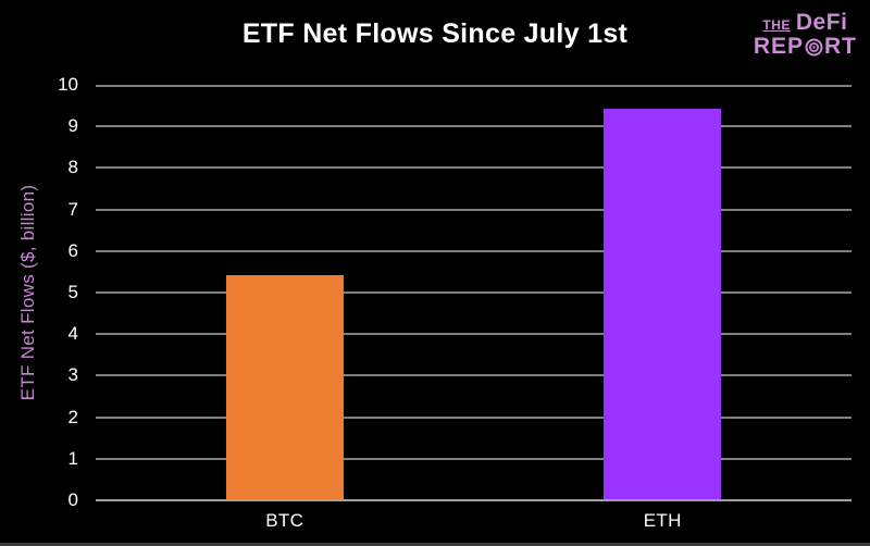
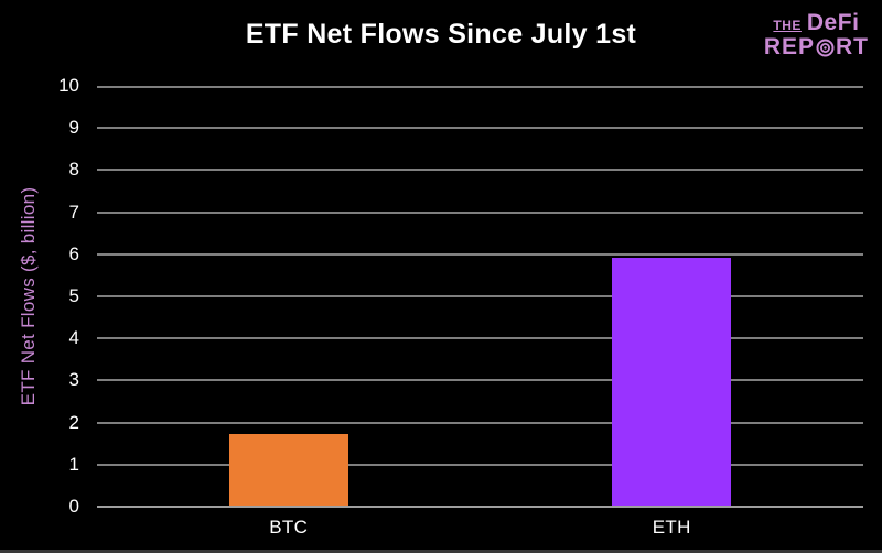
BTC: 5.4 -> 1.7
ETH: 9.4 -> 5.9
